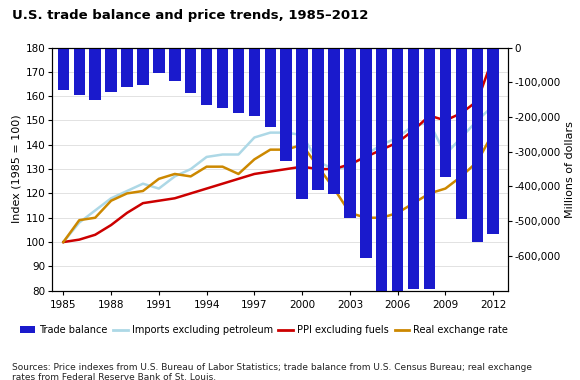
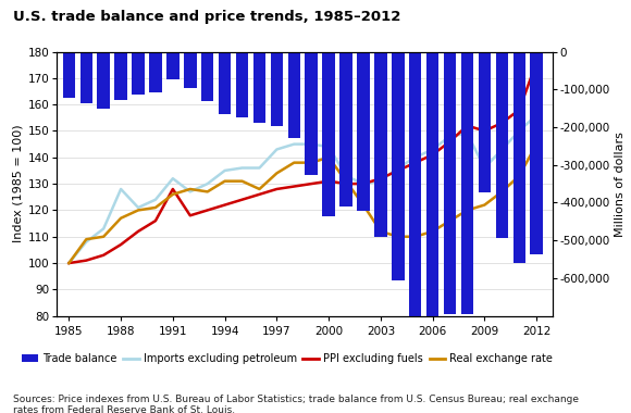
Imports excluding petroleum/1988: 118 -> 128
Imports excluding petroleum/1991: 122 -> 132
PPI excluding fuels/1991: 117 -> 128
